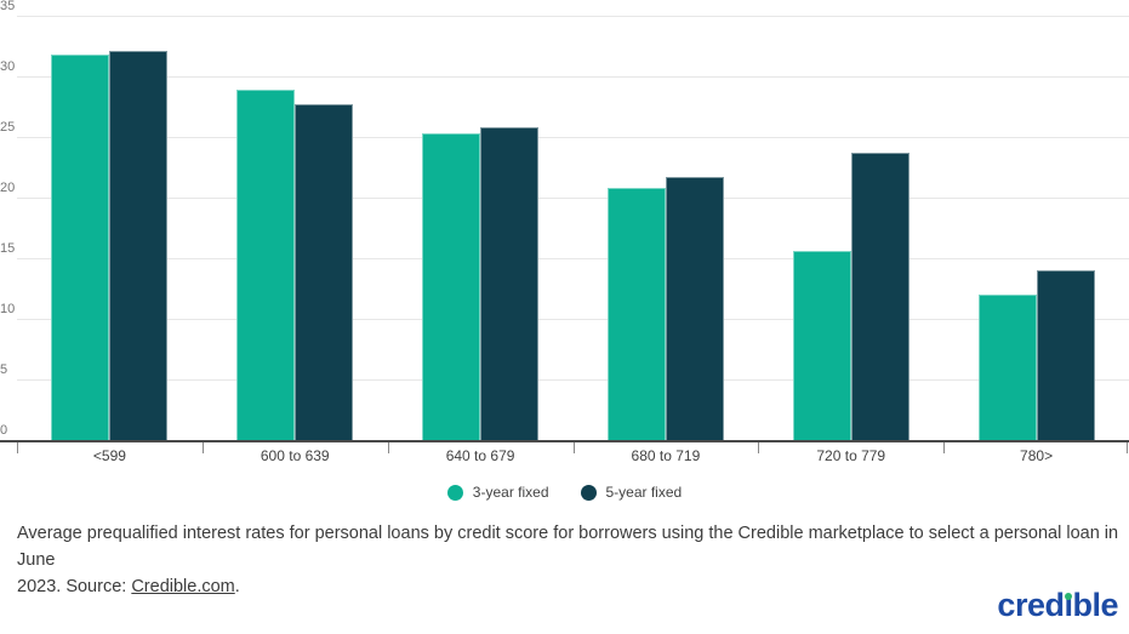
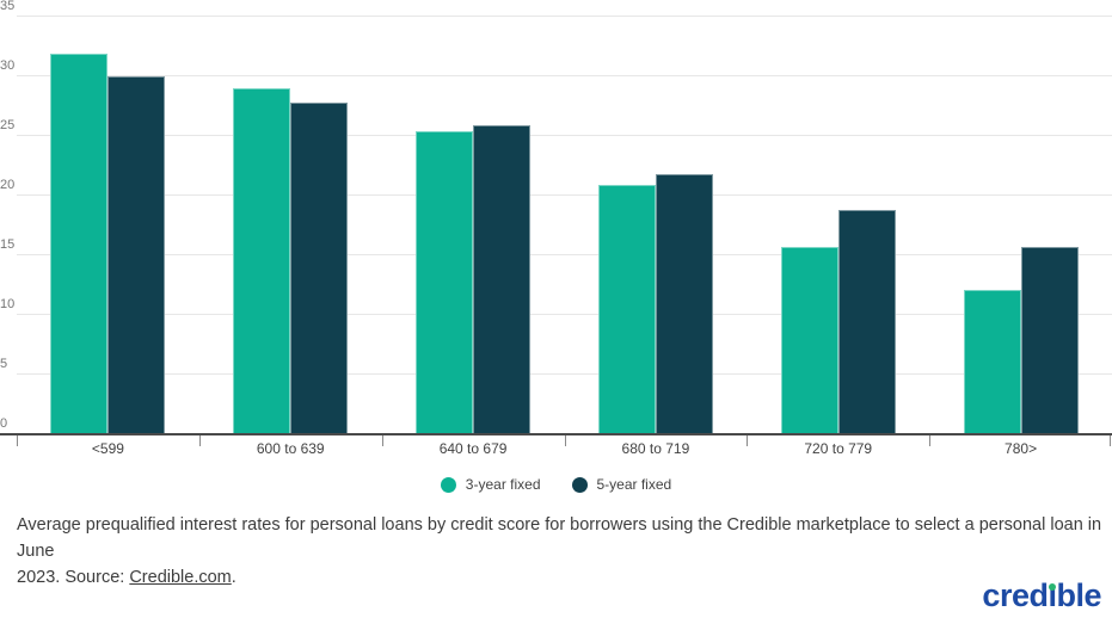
5-year fixed/<599: 32.1 -> 29.9
5-year fixed/720 to 779: 23.7 -> 18.7
5-year fixed/780>: 14.0 -> 15.6
